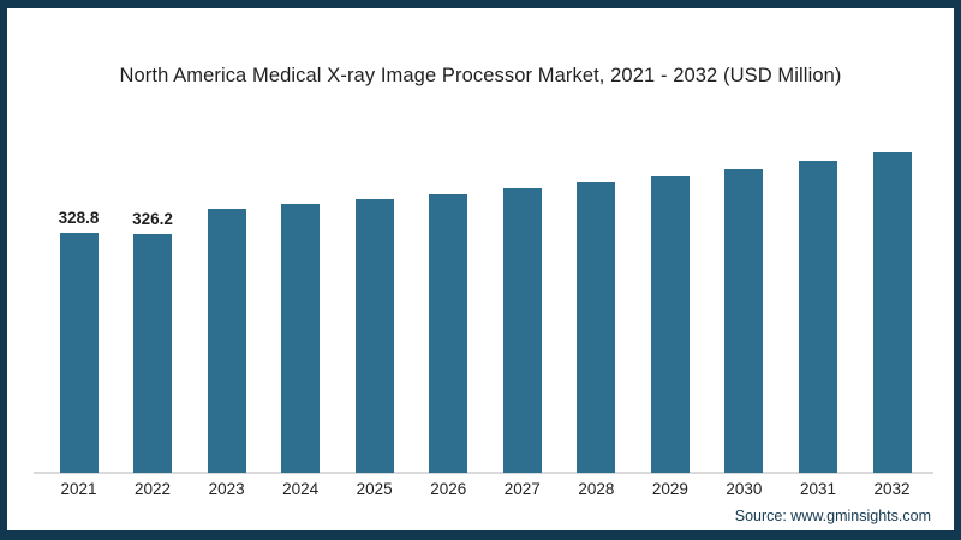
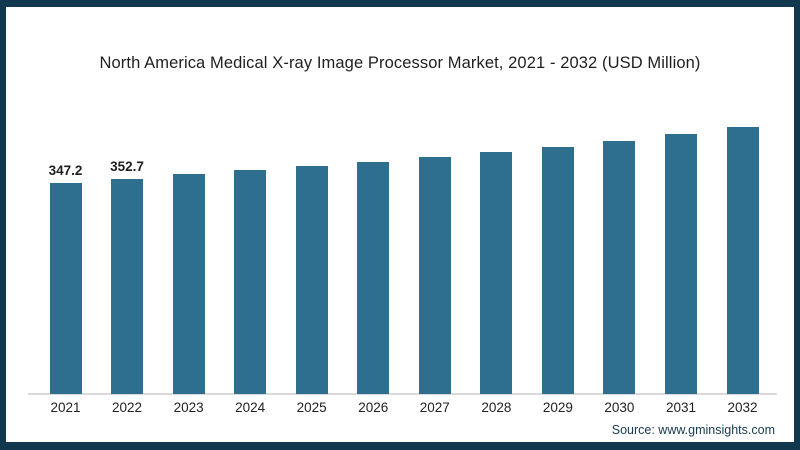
2021: 328.8 -> 347.2
2022: 326.2 -> 352.7
